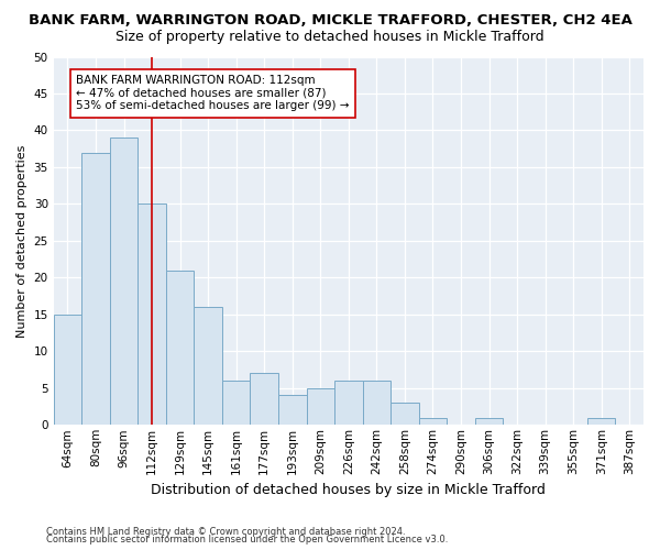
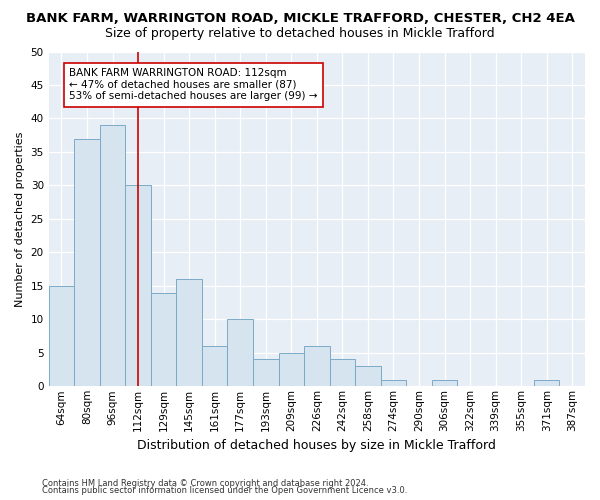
129sqm: 21 -> 14
177sqm: 7 -> 10
242sqm: 6 -> 4
